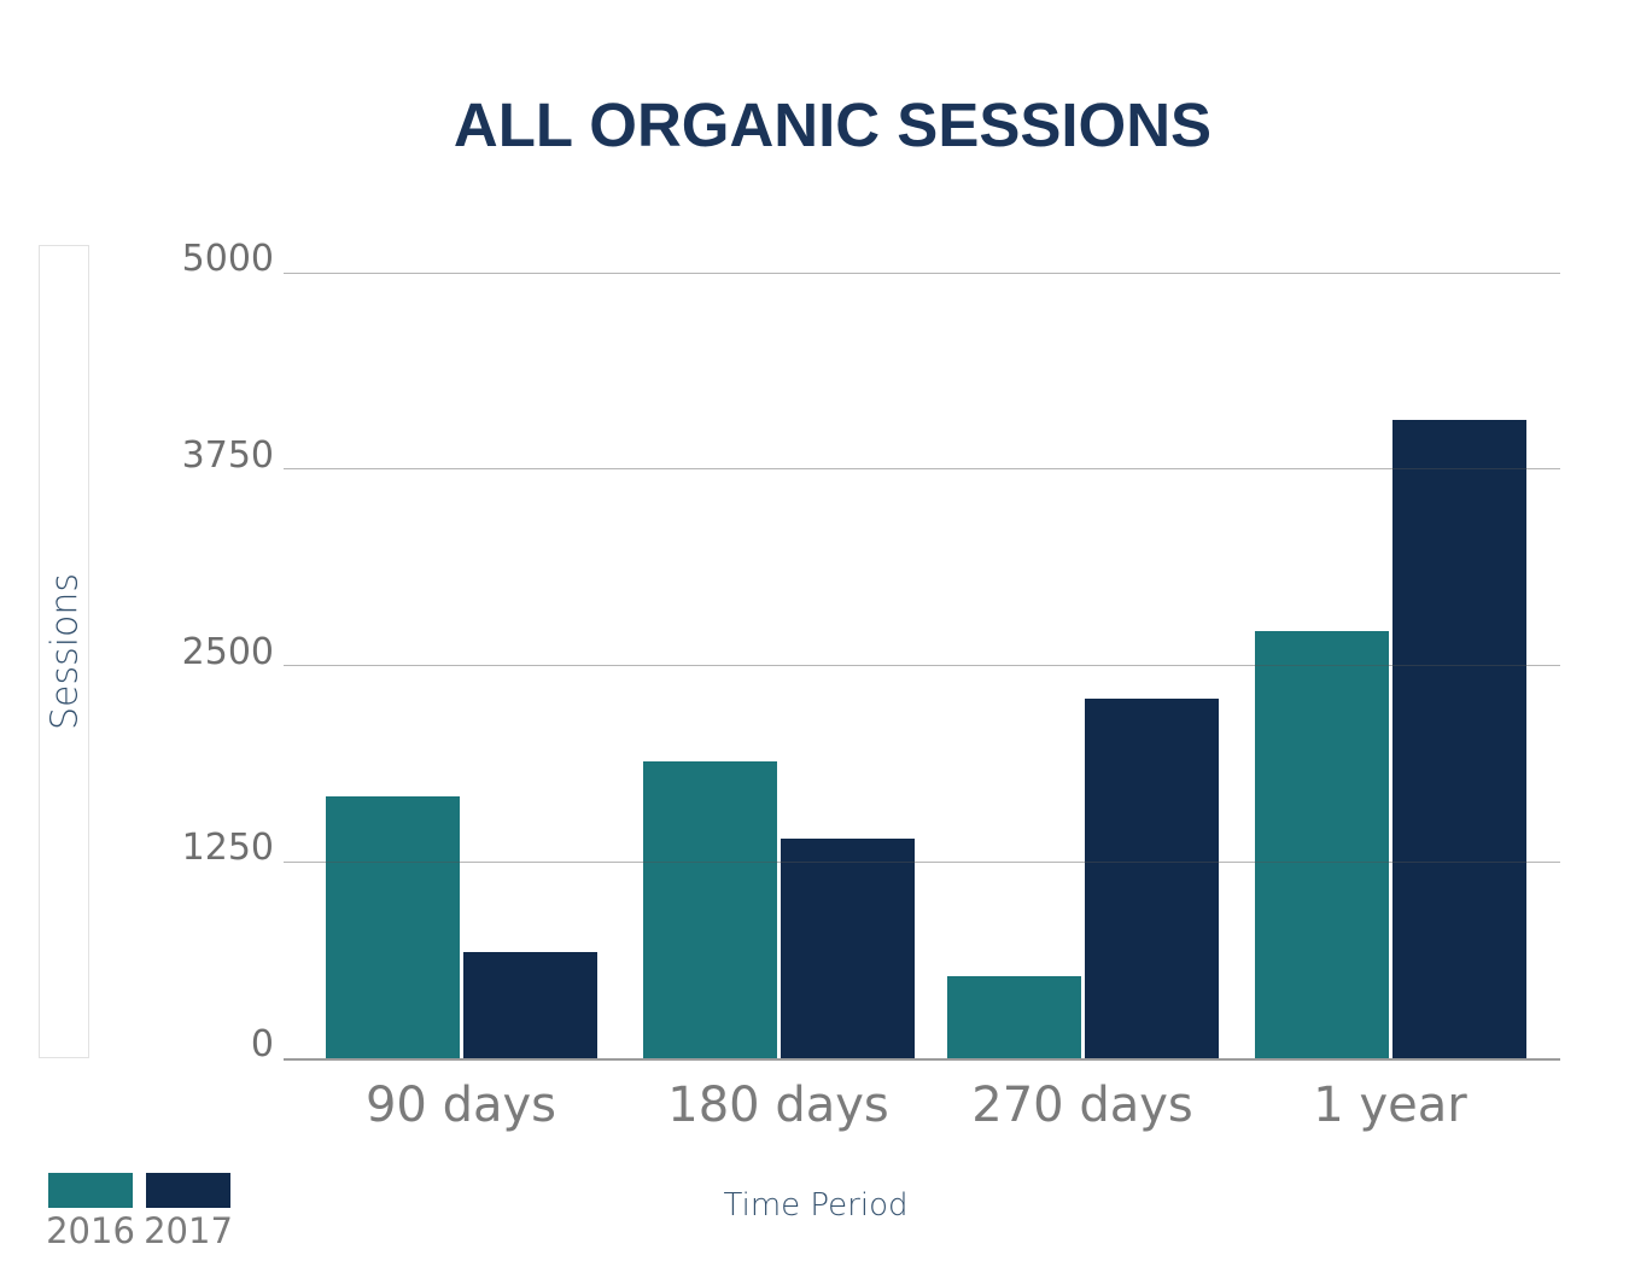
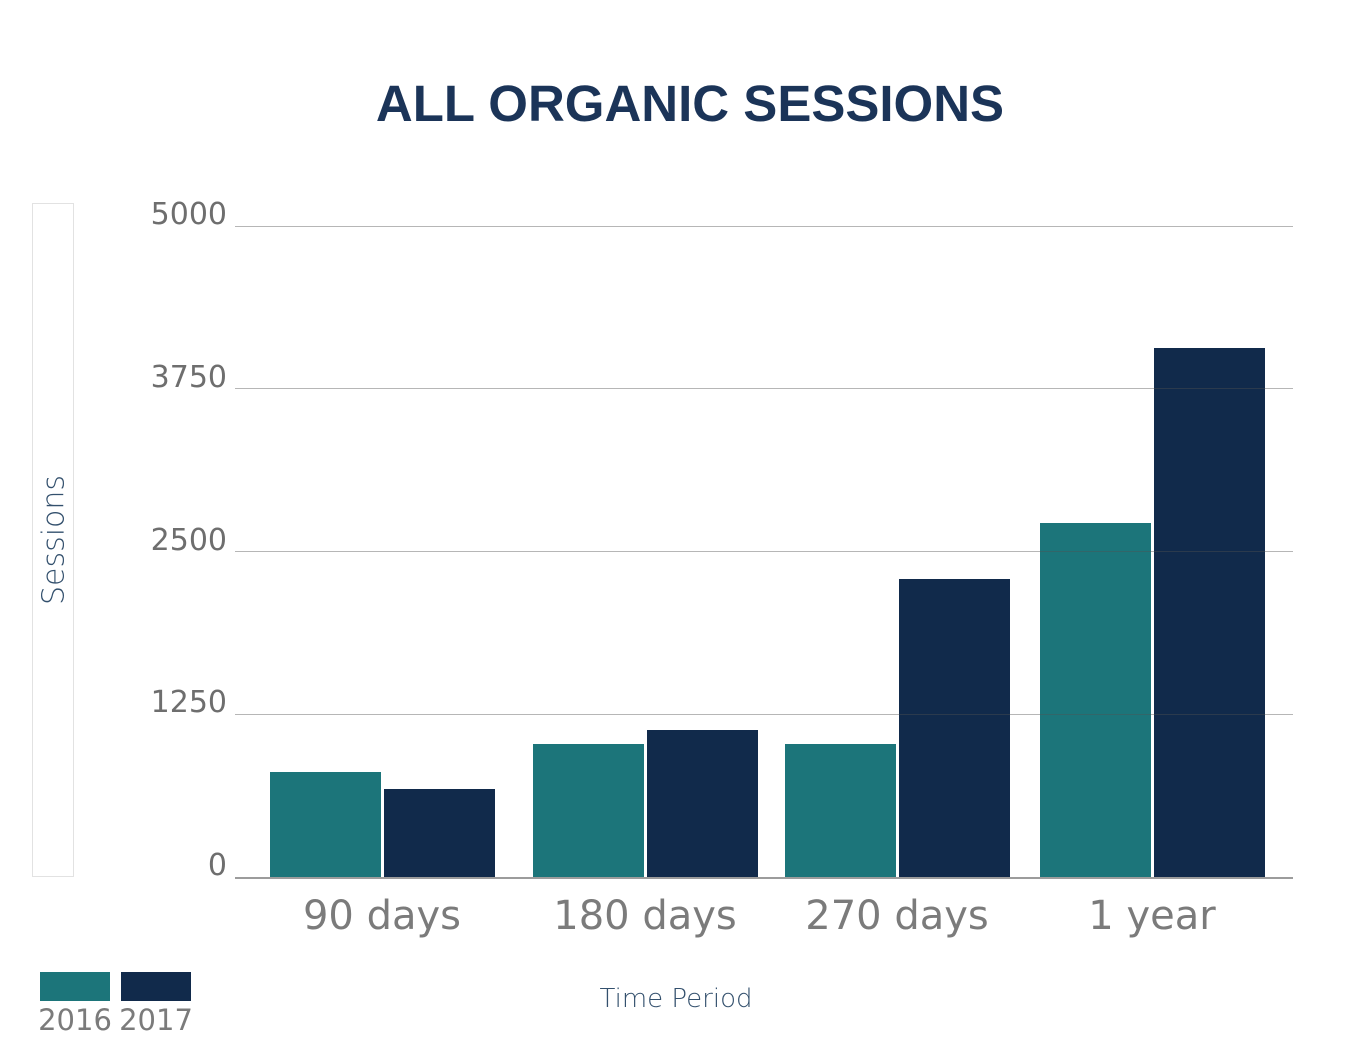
2016/90 days: 1670 -> 810
2016/180 days: 1890 -> 1020
2017/180 days: 1400 -> 1130
2016/270 days: 520 -> 1020
